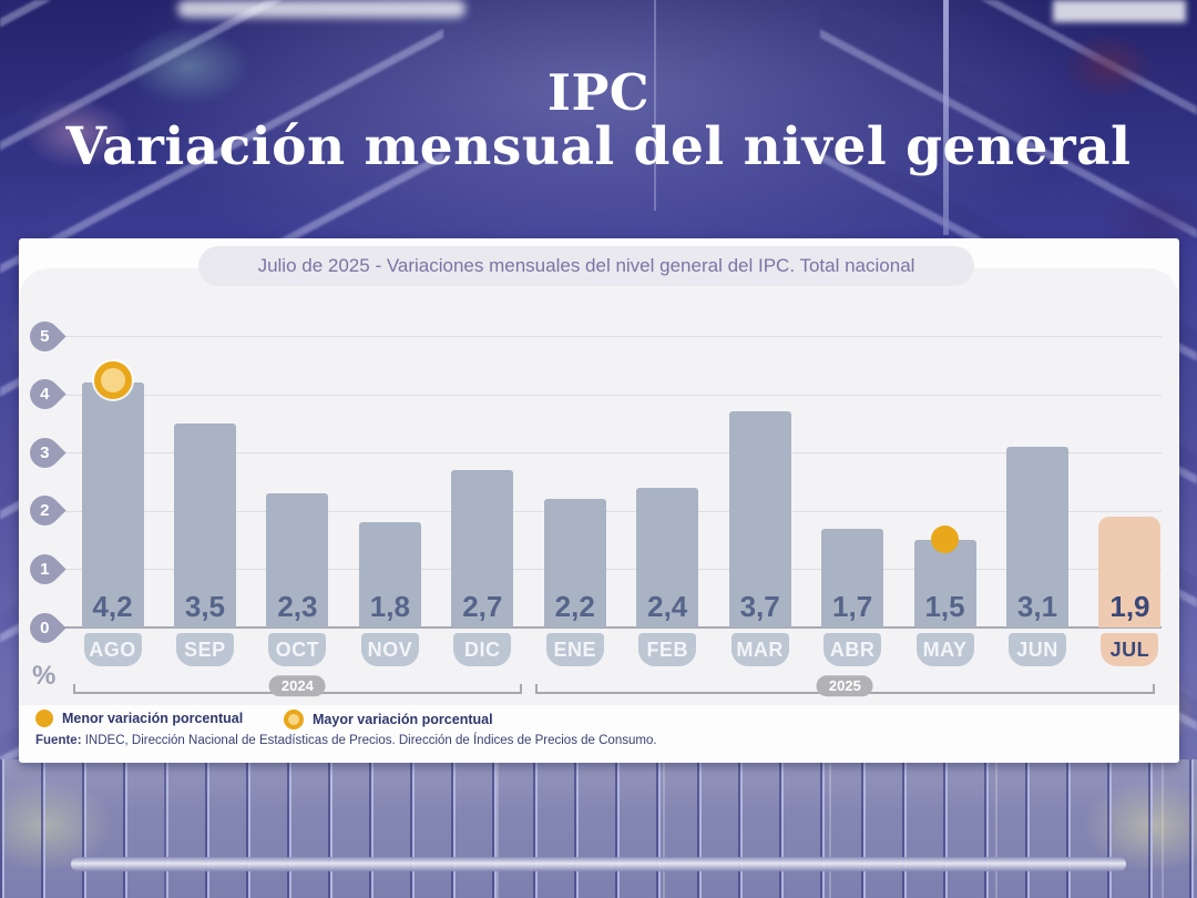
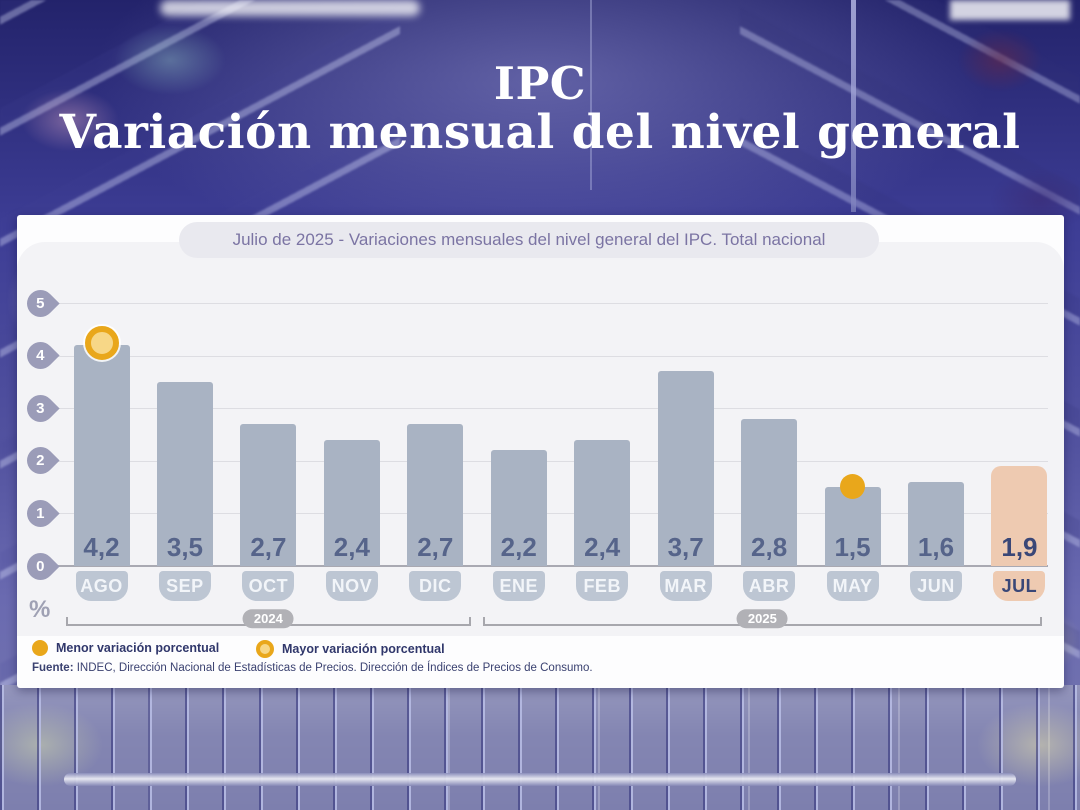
OCT: 2,3 -> 2,7
NOV: 1,8 -> 2,4
ABR: 1,7 -> 2,8
JUN: 3,1 -> 1,6
